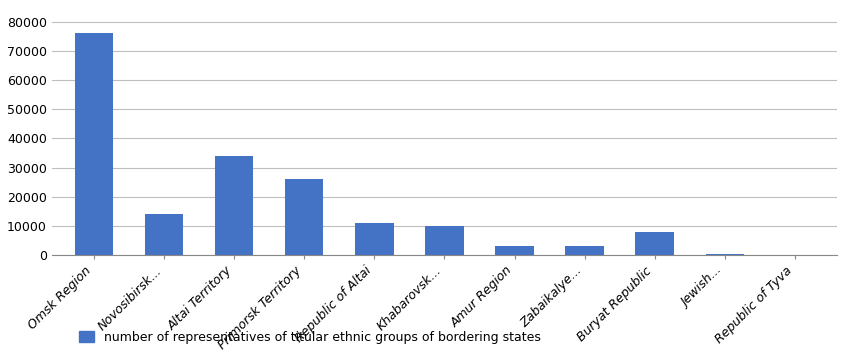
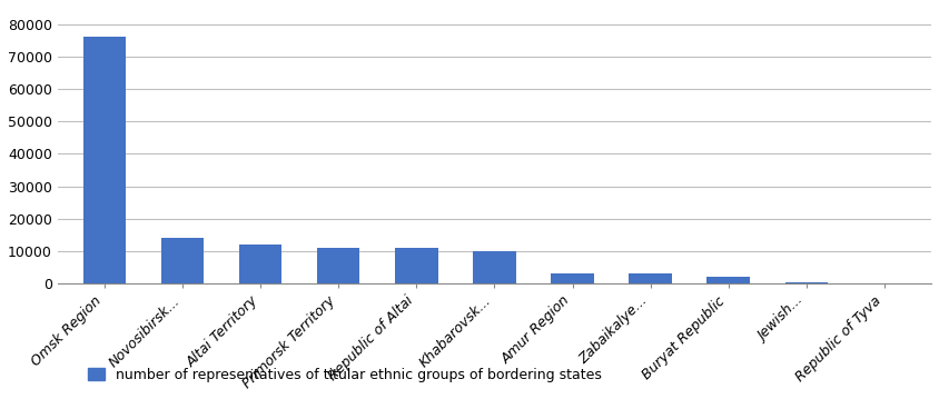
Altai Territory: 34000 -> 12000
Primorsk Territory: 26000 -> 11000
Buryat Republic: 8000 -> 2000
